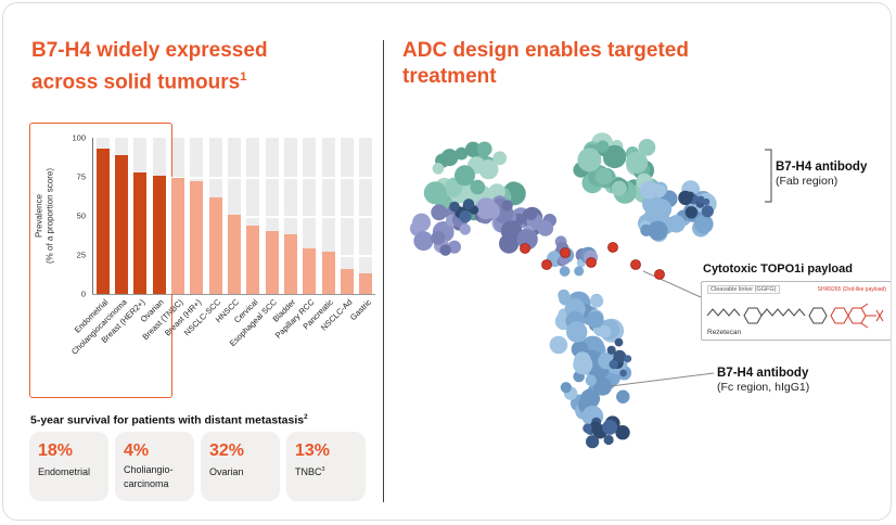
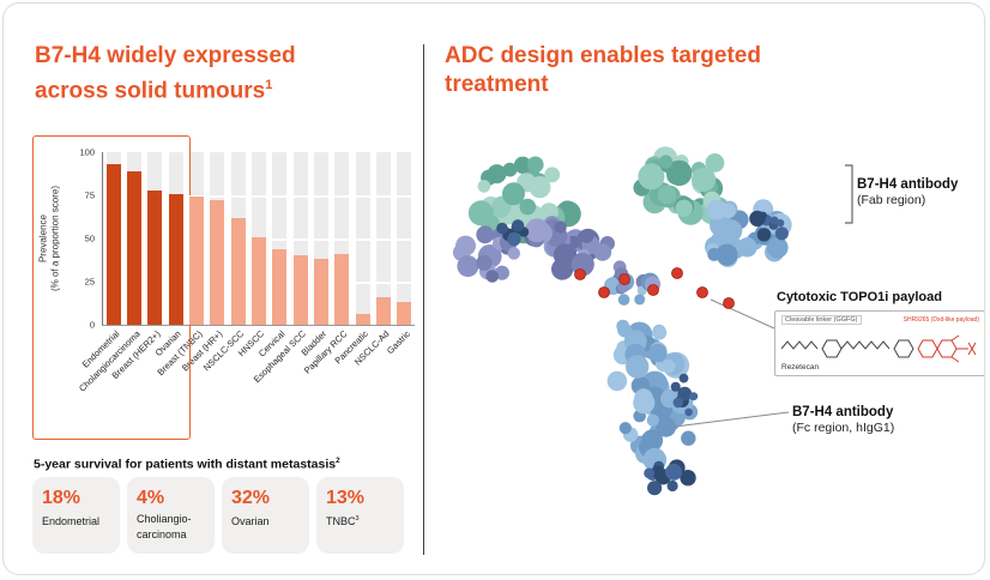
Papillary RCC: 29 -> 41
Pancreatic: 27 -> 6
